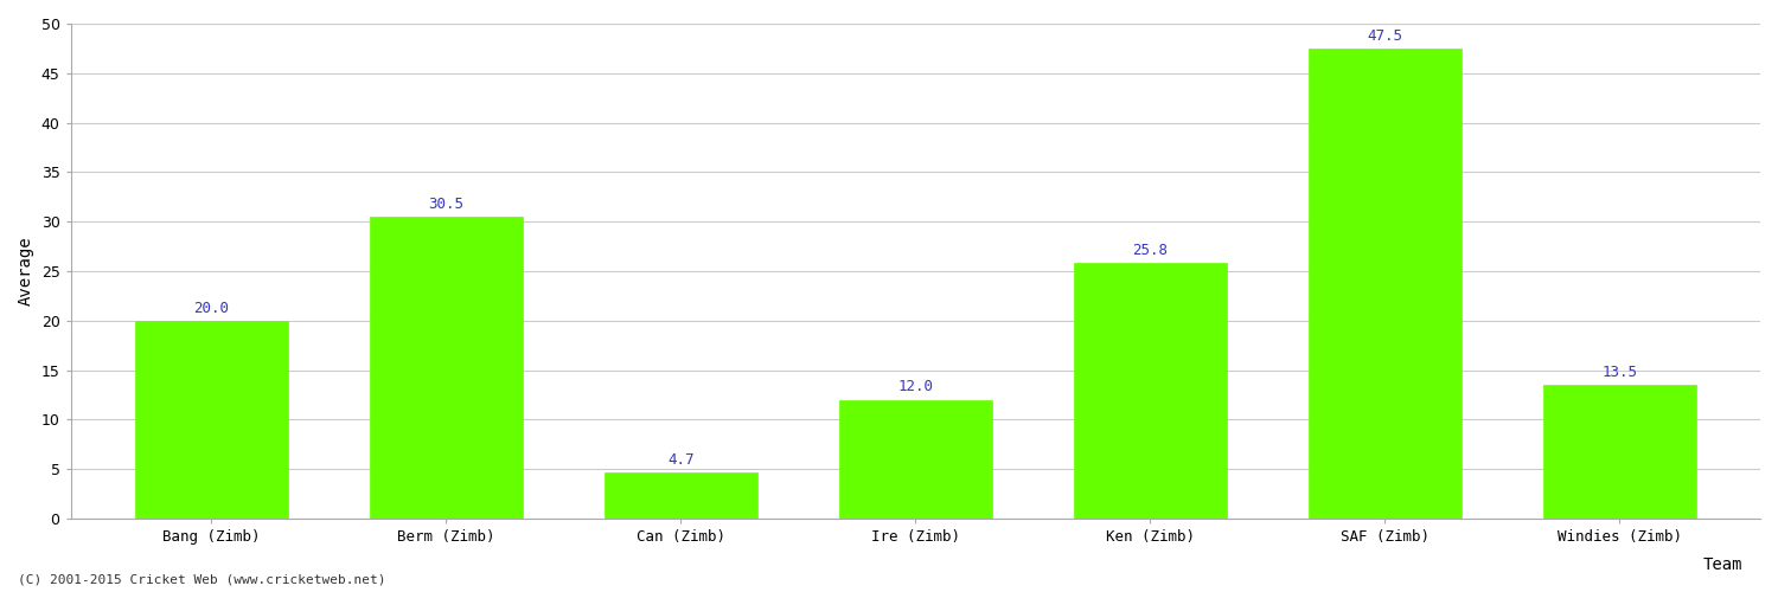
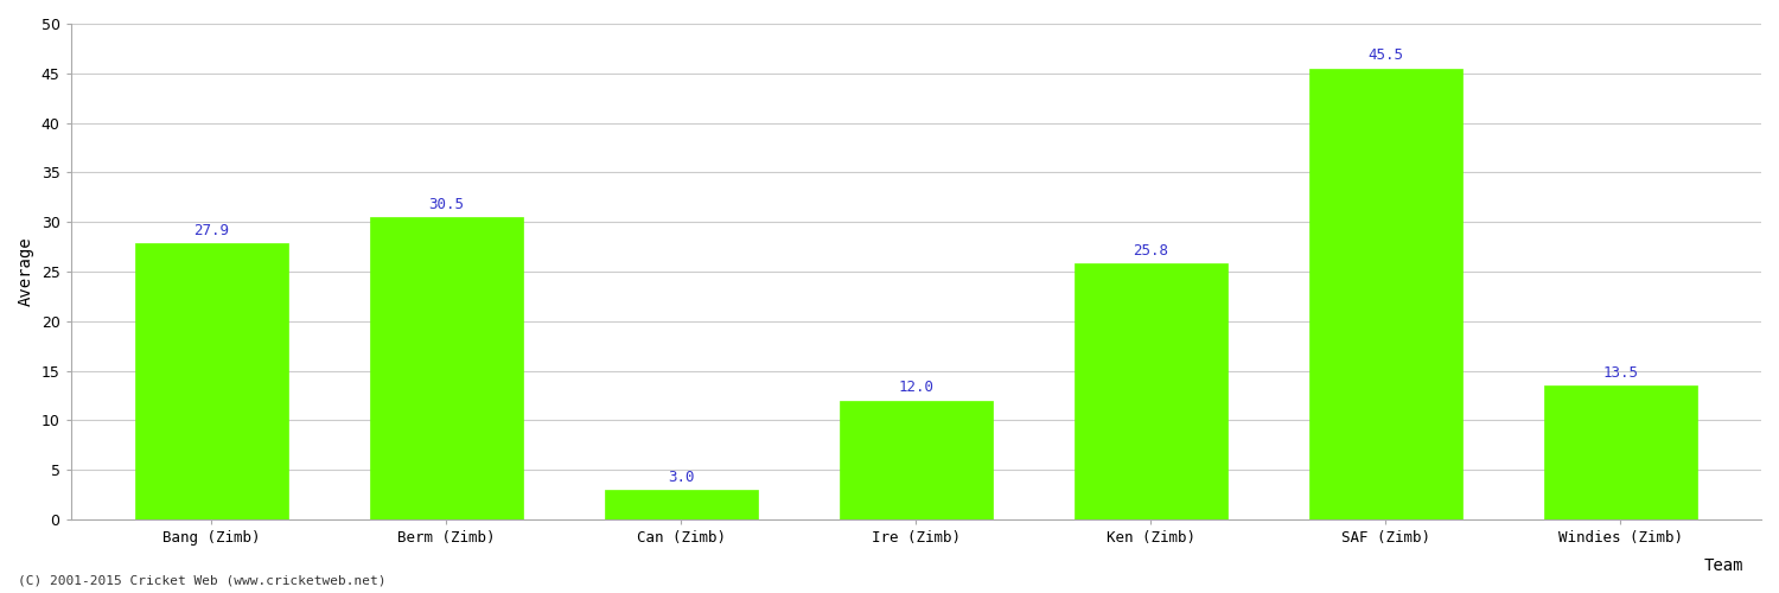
Bang (Zimb): 20.0 -> 27.9
Can (Zimb): 4.7 -> 3.0
SAF (Zimb): 47.5 -> 45.5
